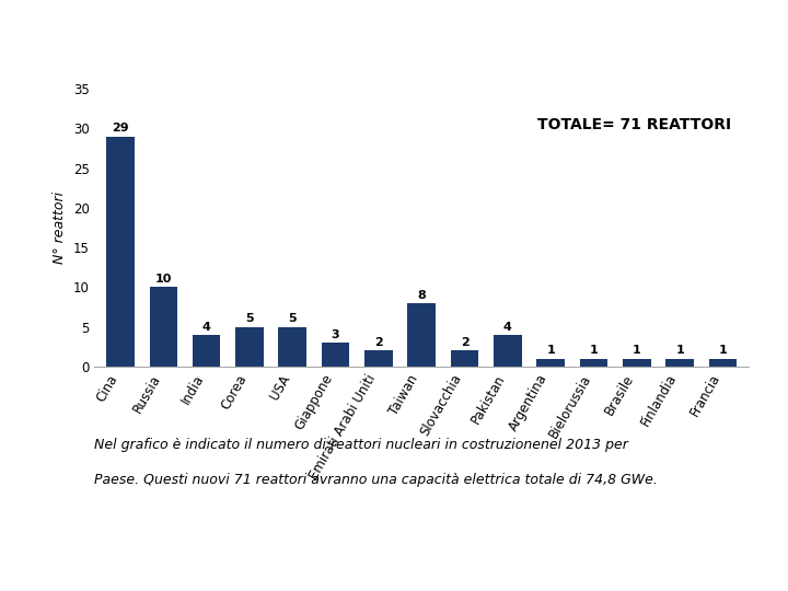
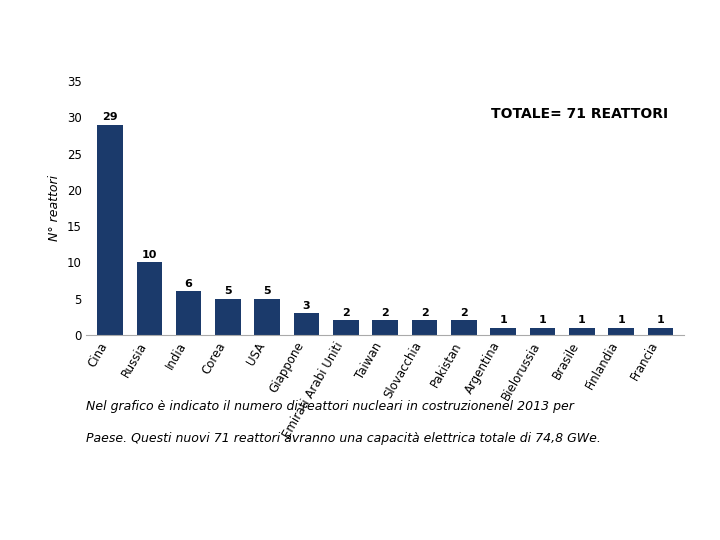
India: 4 -> 6
Taiwan: 8 -> 2
Pakistan: 4 -> 2
